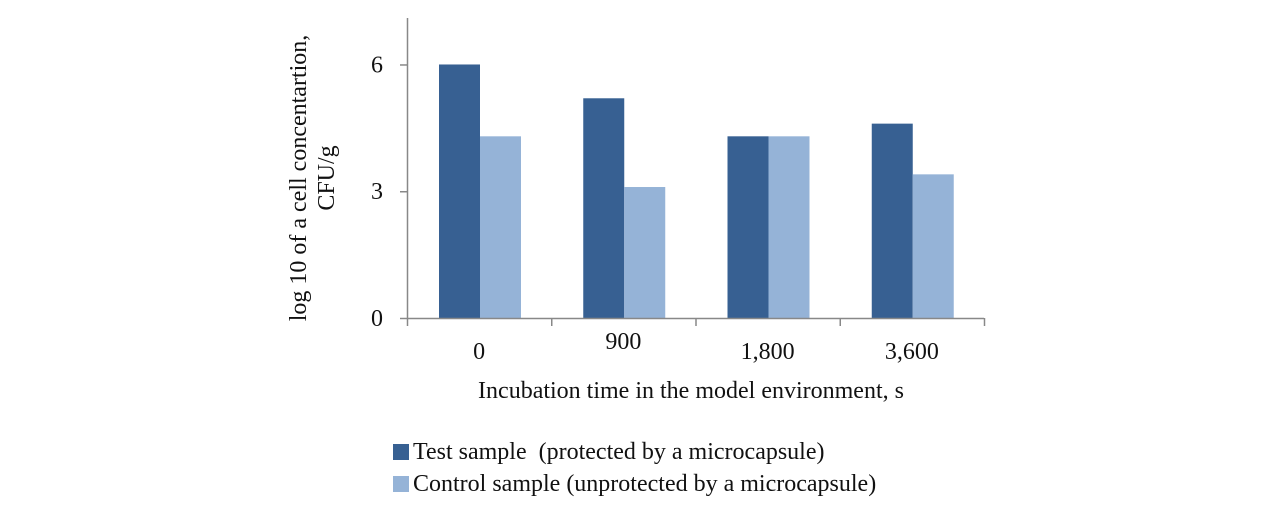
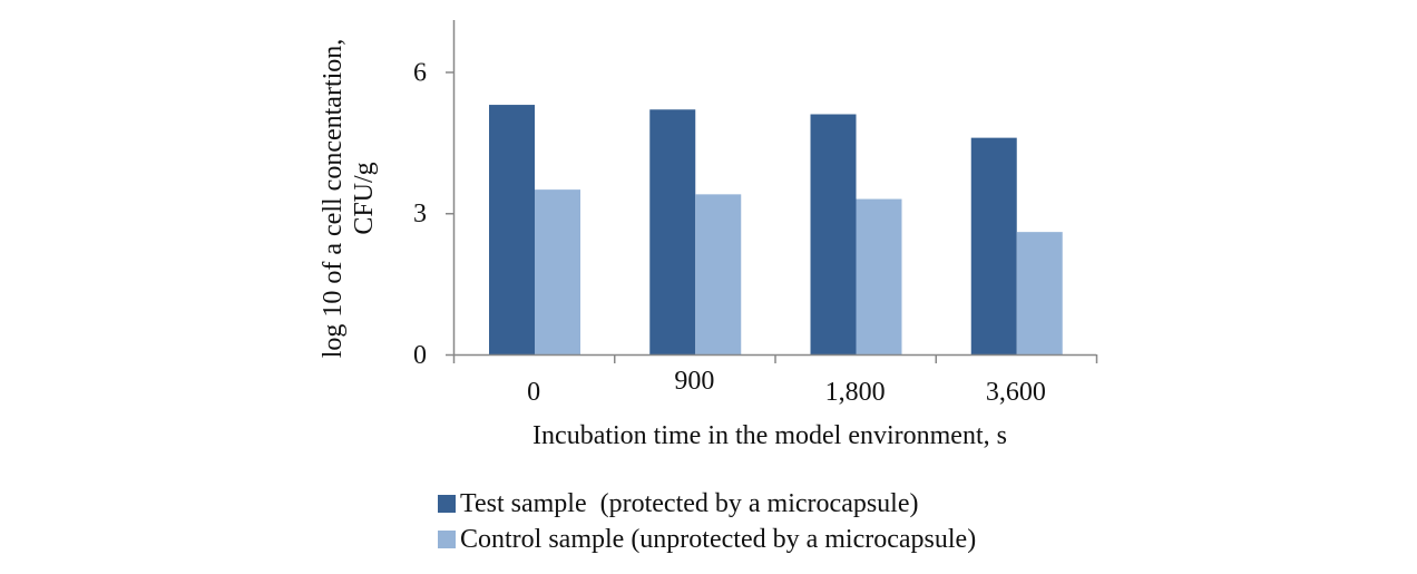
Test sample (protected by a microcapsule)/0: 6.0 -> 5.3
Control sample (unprotected by a microcapsule)/0: 4.3 -> 3.5
Control sample (unprotected by a microcapsule)/900: 3.1 -> 3.4
Test sample (protected by a microcapsule)/1,800: 4.3 -> 5.1
Control sample (unprotected by a microcapsule)/1,800: 4.3 -> 3.3
Control sample (unprotected by a microcapsule)/3,600: 3.4 -> 2.6
